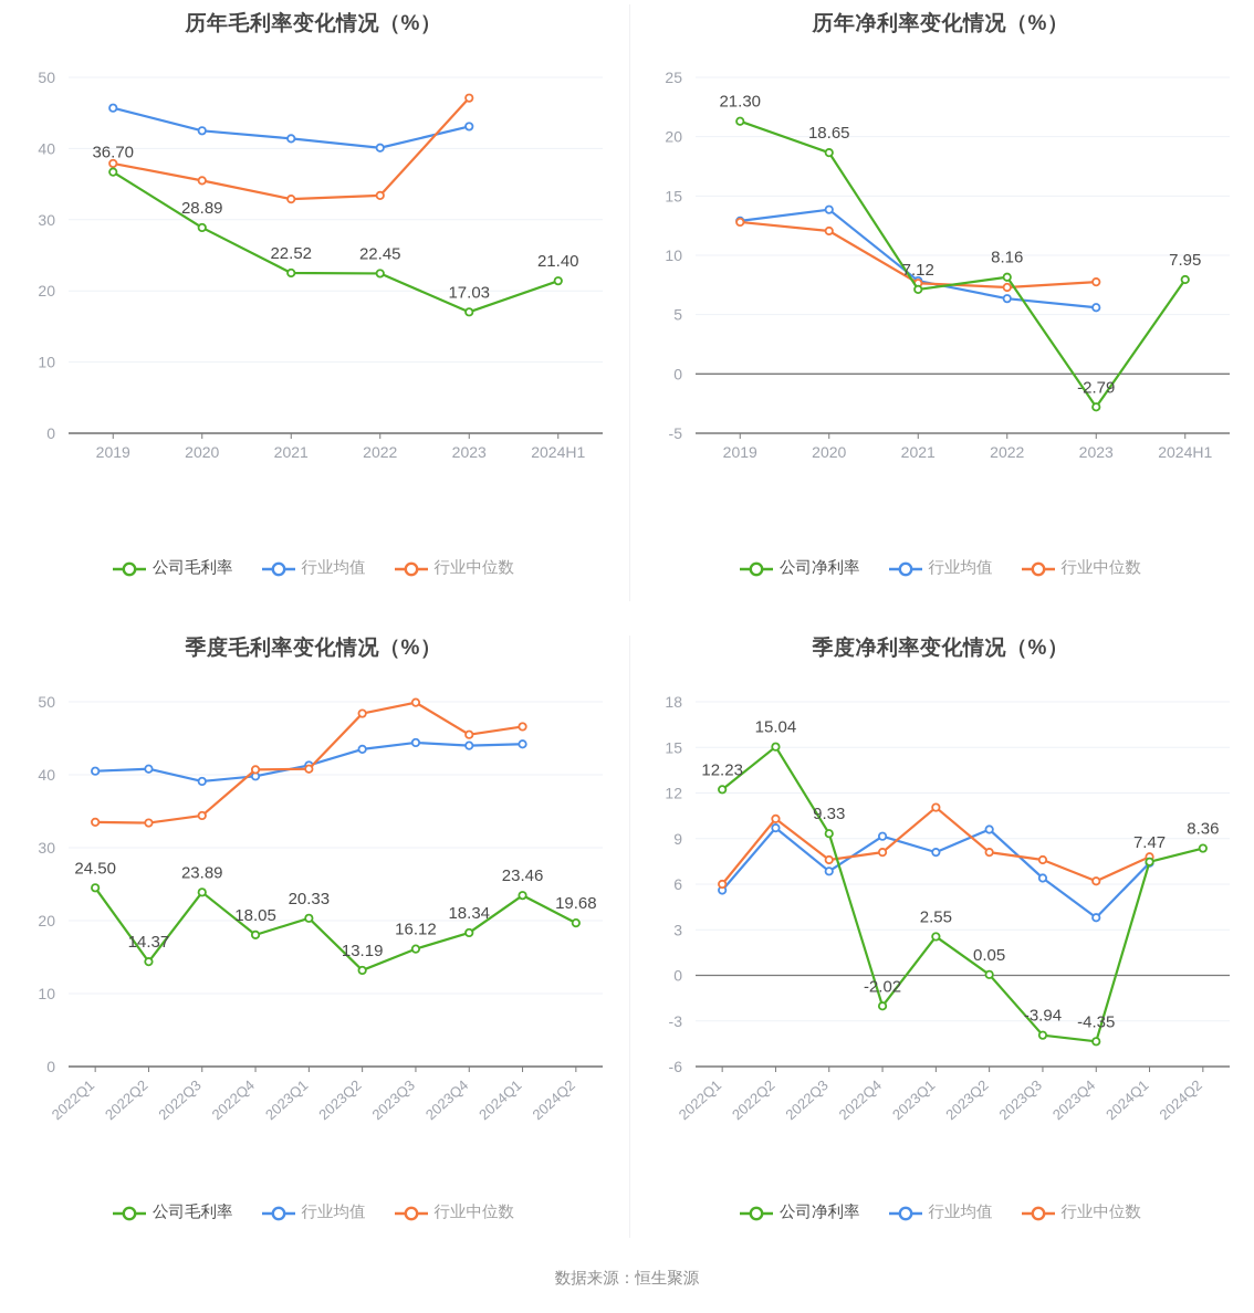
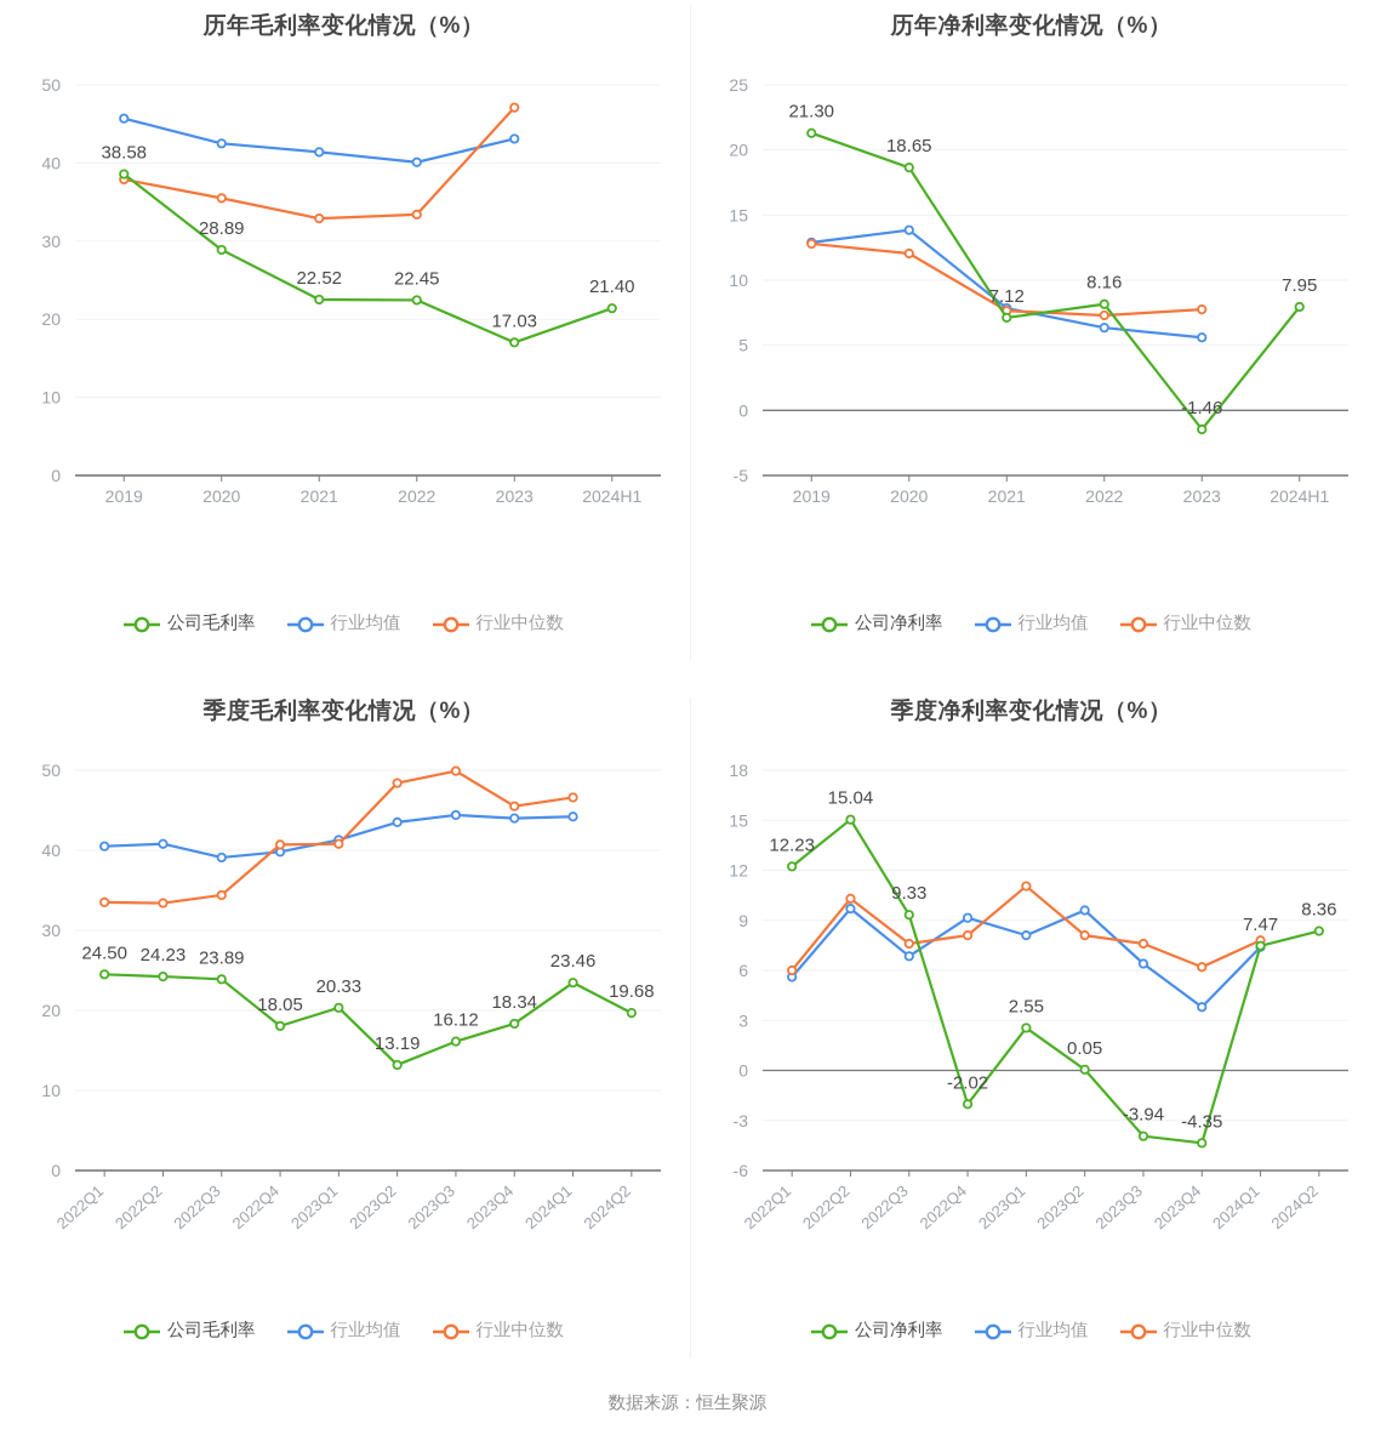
历年毛利率变化情况（%）/公司毛利率/2019: 36.70 -> 38.58
历年净利率变化情况（%）/公司净利率/2023: -2.79 -> -1.46
季度毛利率变化情况（%）/公司毛利率/2022Q2: 14.37 -> 24.23
